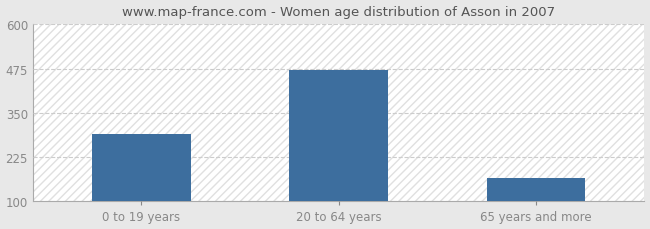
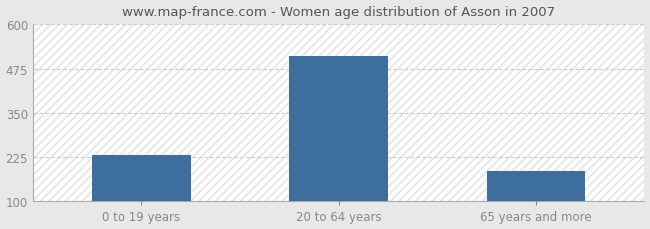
0 to 19 years: 290 -> 230
20 to 64 years: 470 -> 510
65 years and more: 165 -> 185
